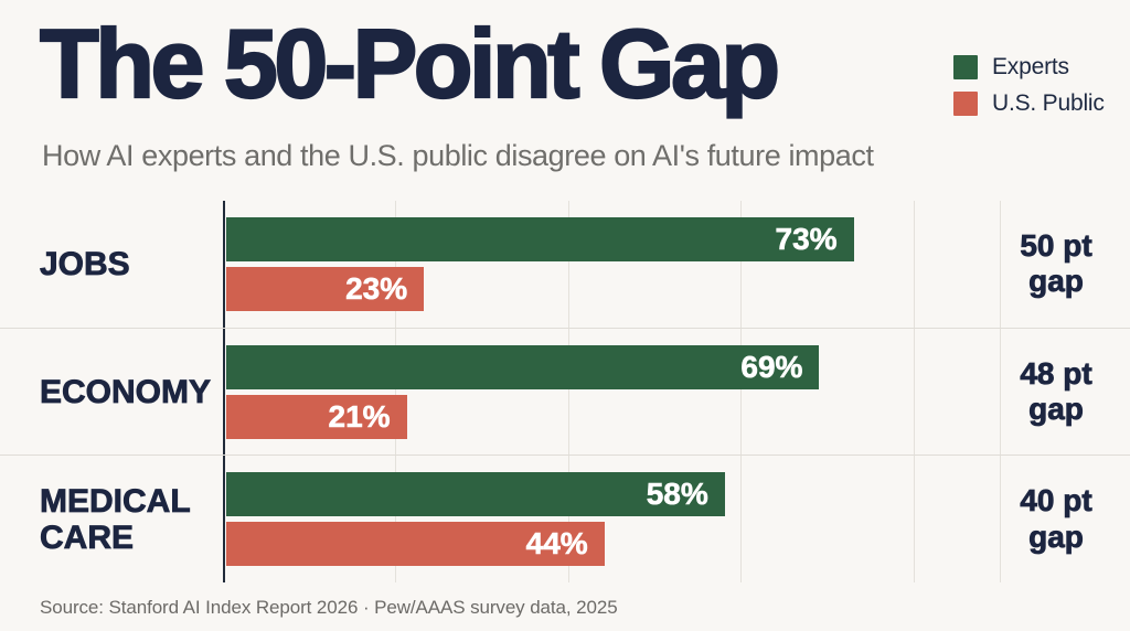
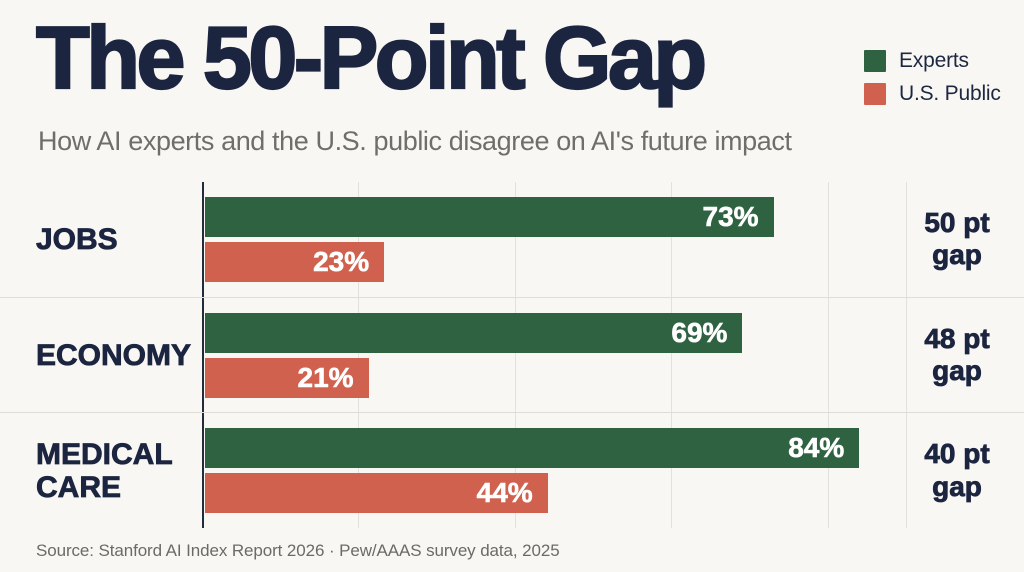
Experts/MEDICAL CARE: 58% -> 84%
